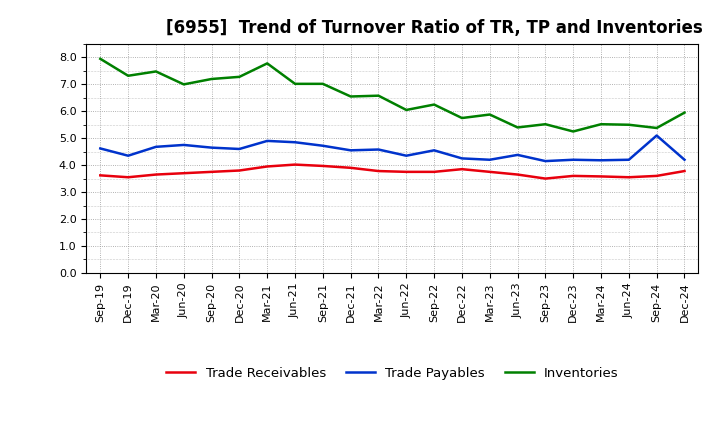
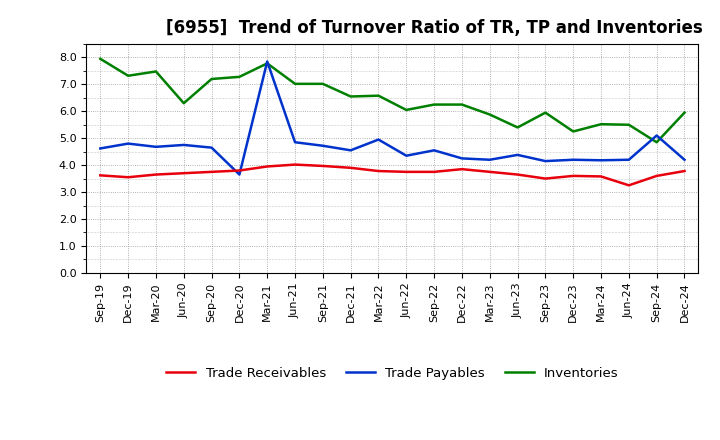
Trade Payables/Dec-19: 4.35 -> 4.80
Inventories/Jun-20: 7.00 -> 6.30
Trade Payables/Dec-20: 4.60 -> 3.65
Trade Payables/Mar-21: 4.90 -> 7.85
Trade Payables/Mar-22: 4.58 -> 4.95
Inventories/Dec-22: 5.75 -> 6.25
Inventories/Sep-23: 5.52 -> 5.95
Trade Receivables/Jun-24: 3.55 -> 3.25
Inventories/Sep-24: 5.38 -> 4.85
